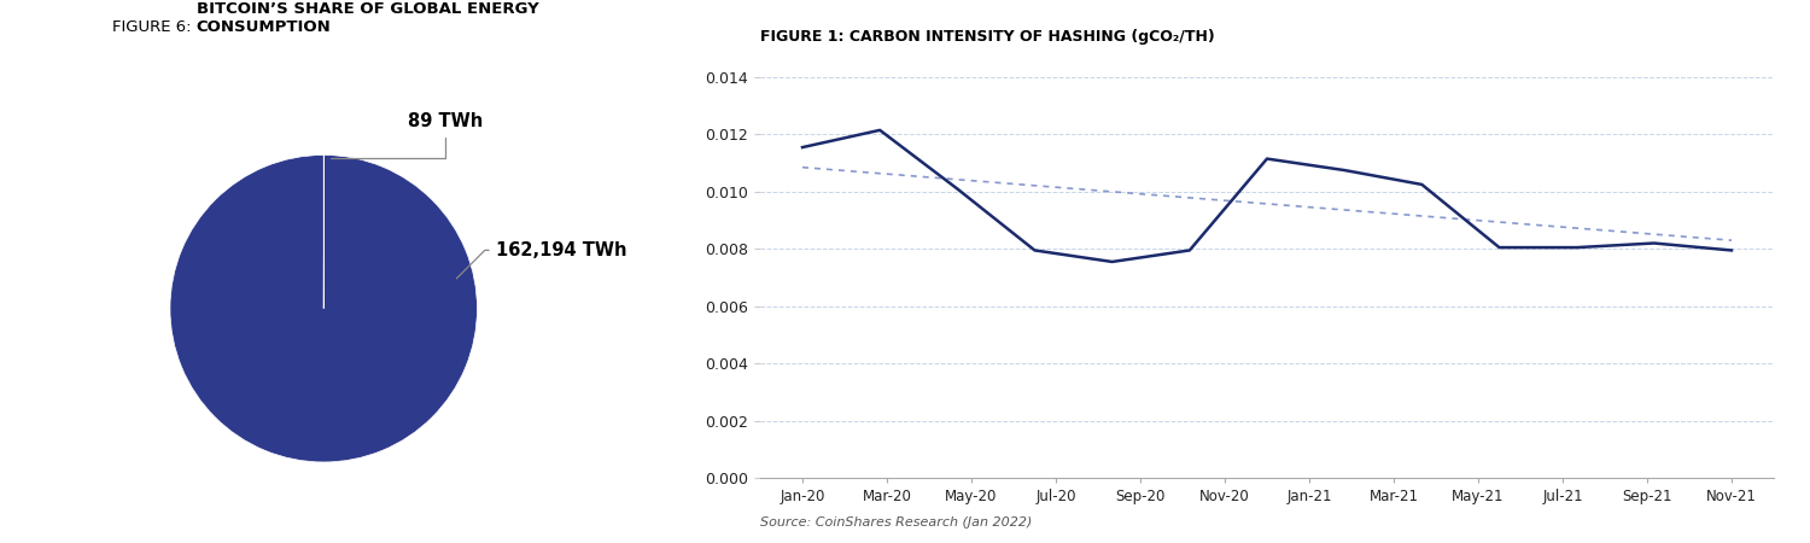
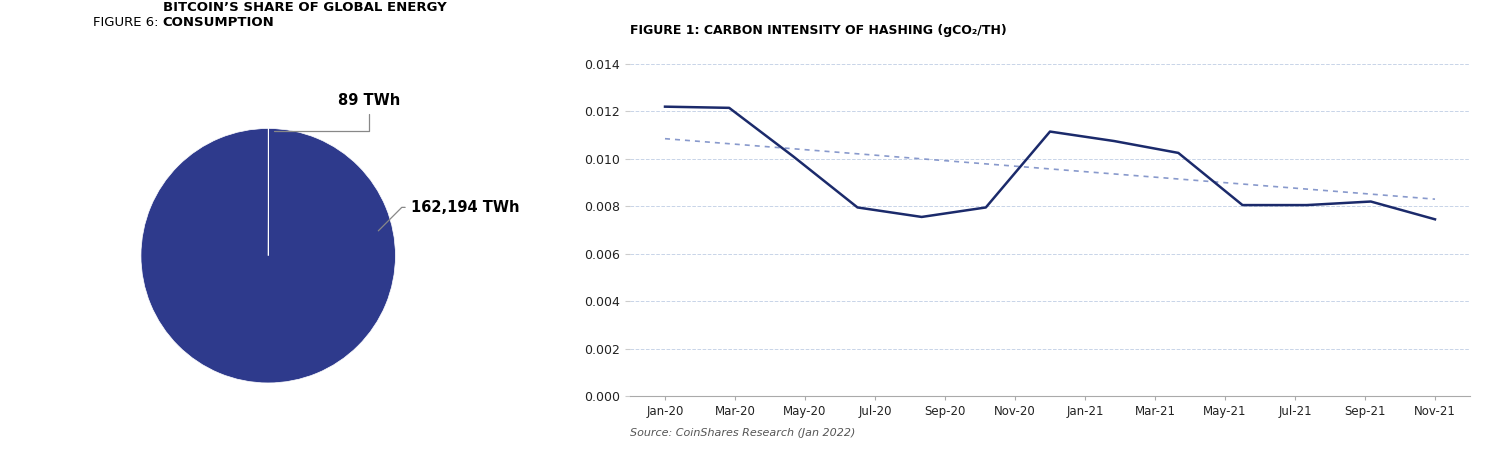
Jan-20: 0.01155 -> 0.01220
Nov-21: 0.00795 -> 0.00745
